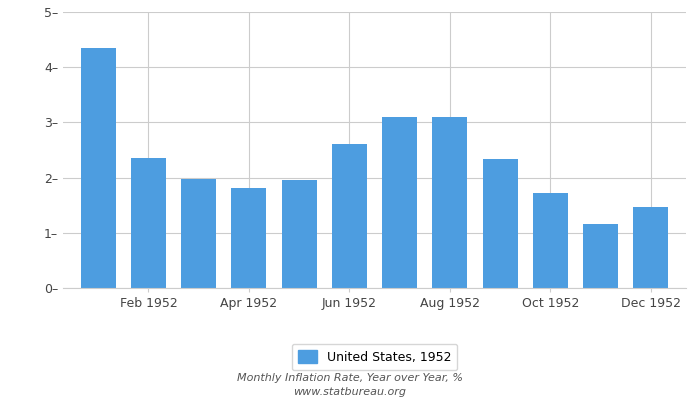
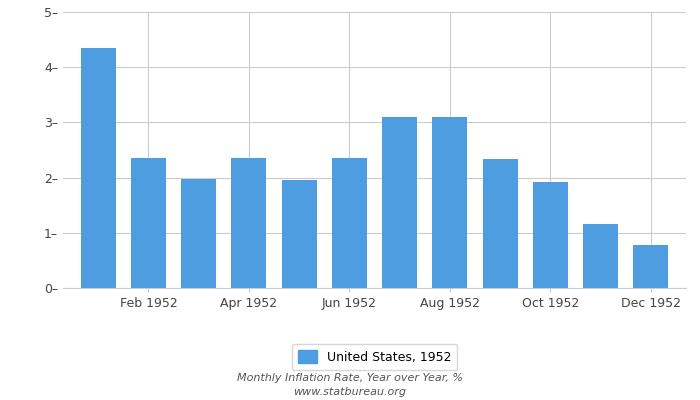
Apr 1952: 1.82– -> 2.36–
Jun 1952: 2.60– -> 2.36–
Oct 1952: 1.72– -> 1.92–
Dec 1952: 1.46– -> 0.77–
